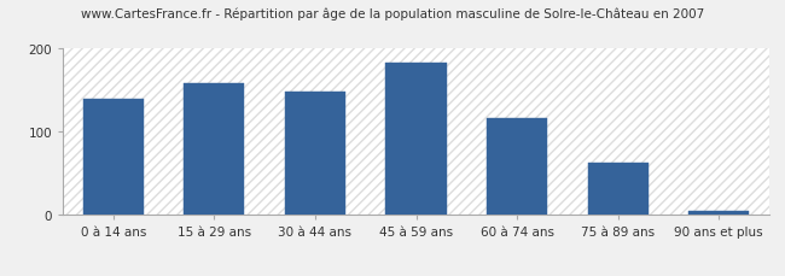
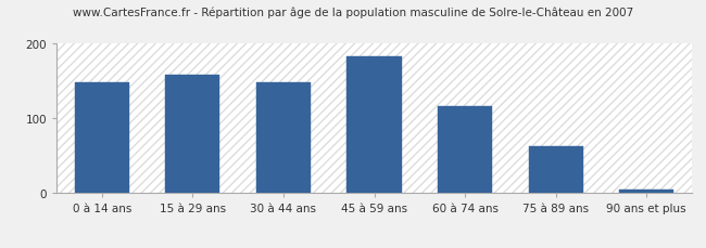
0 à 14 ans: 140 -> 148
